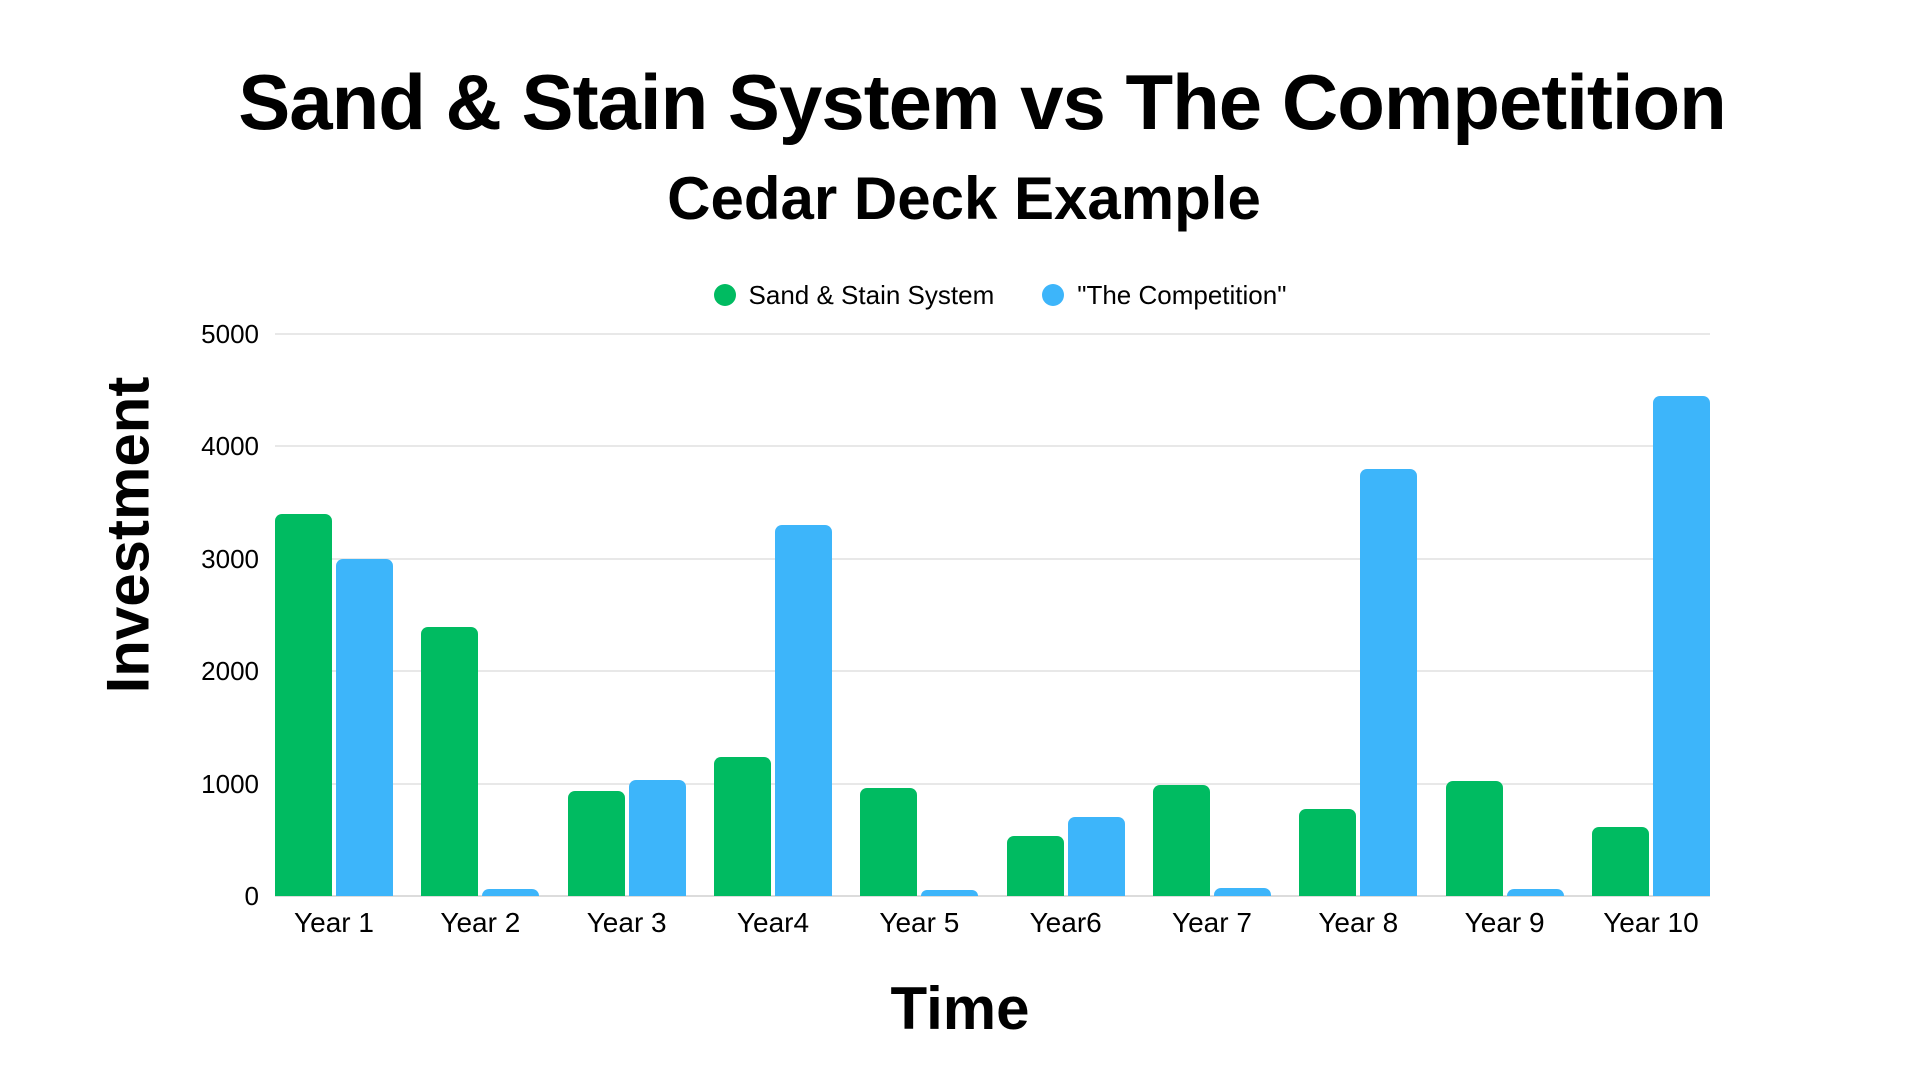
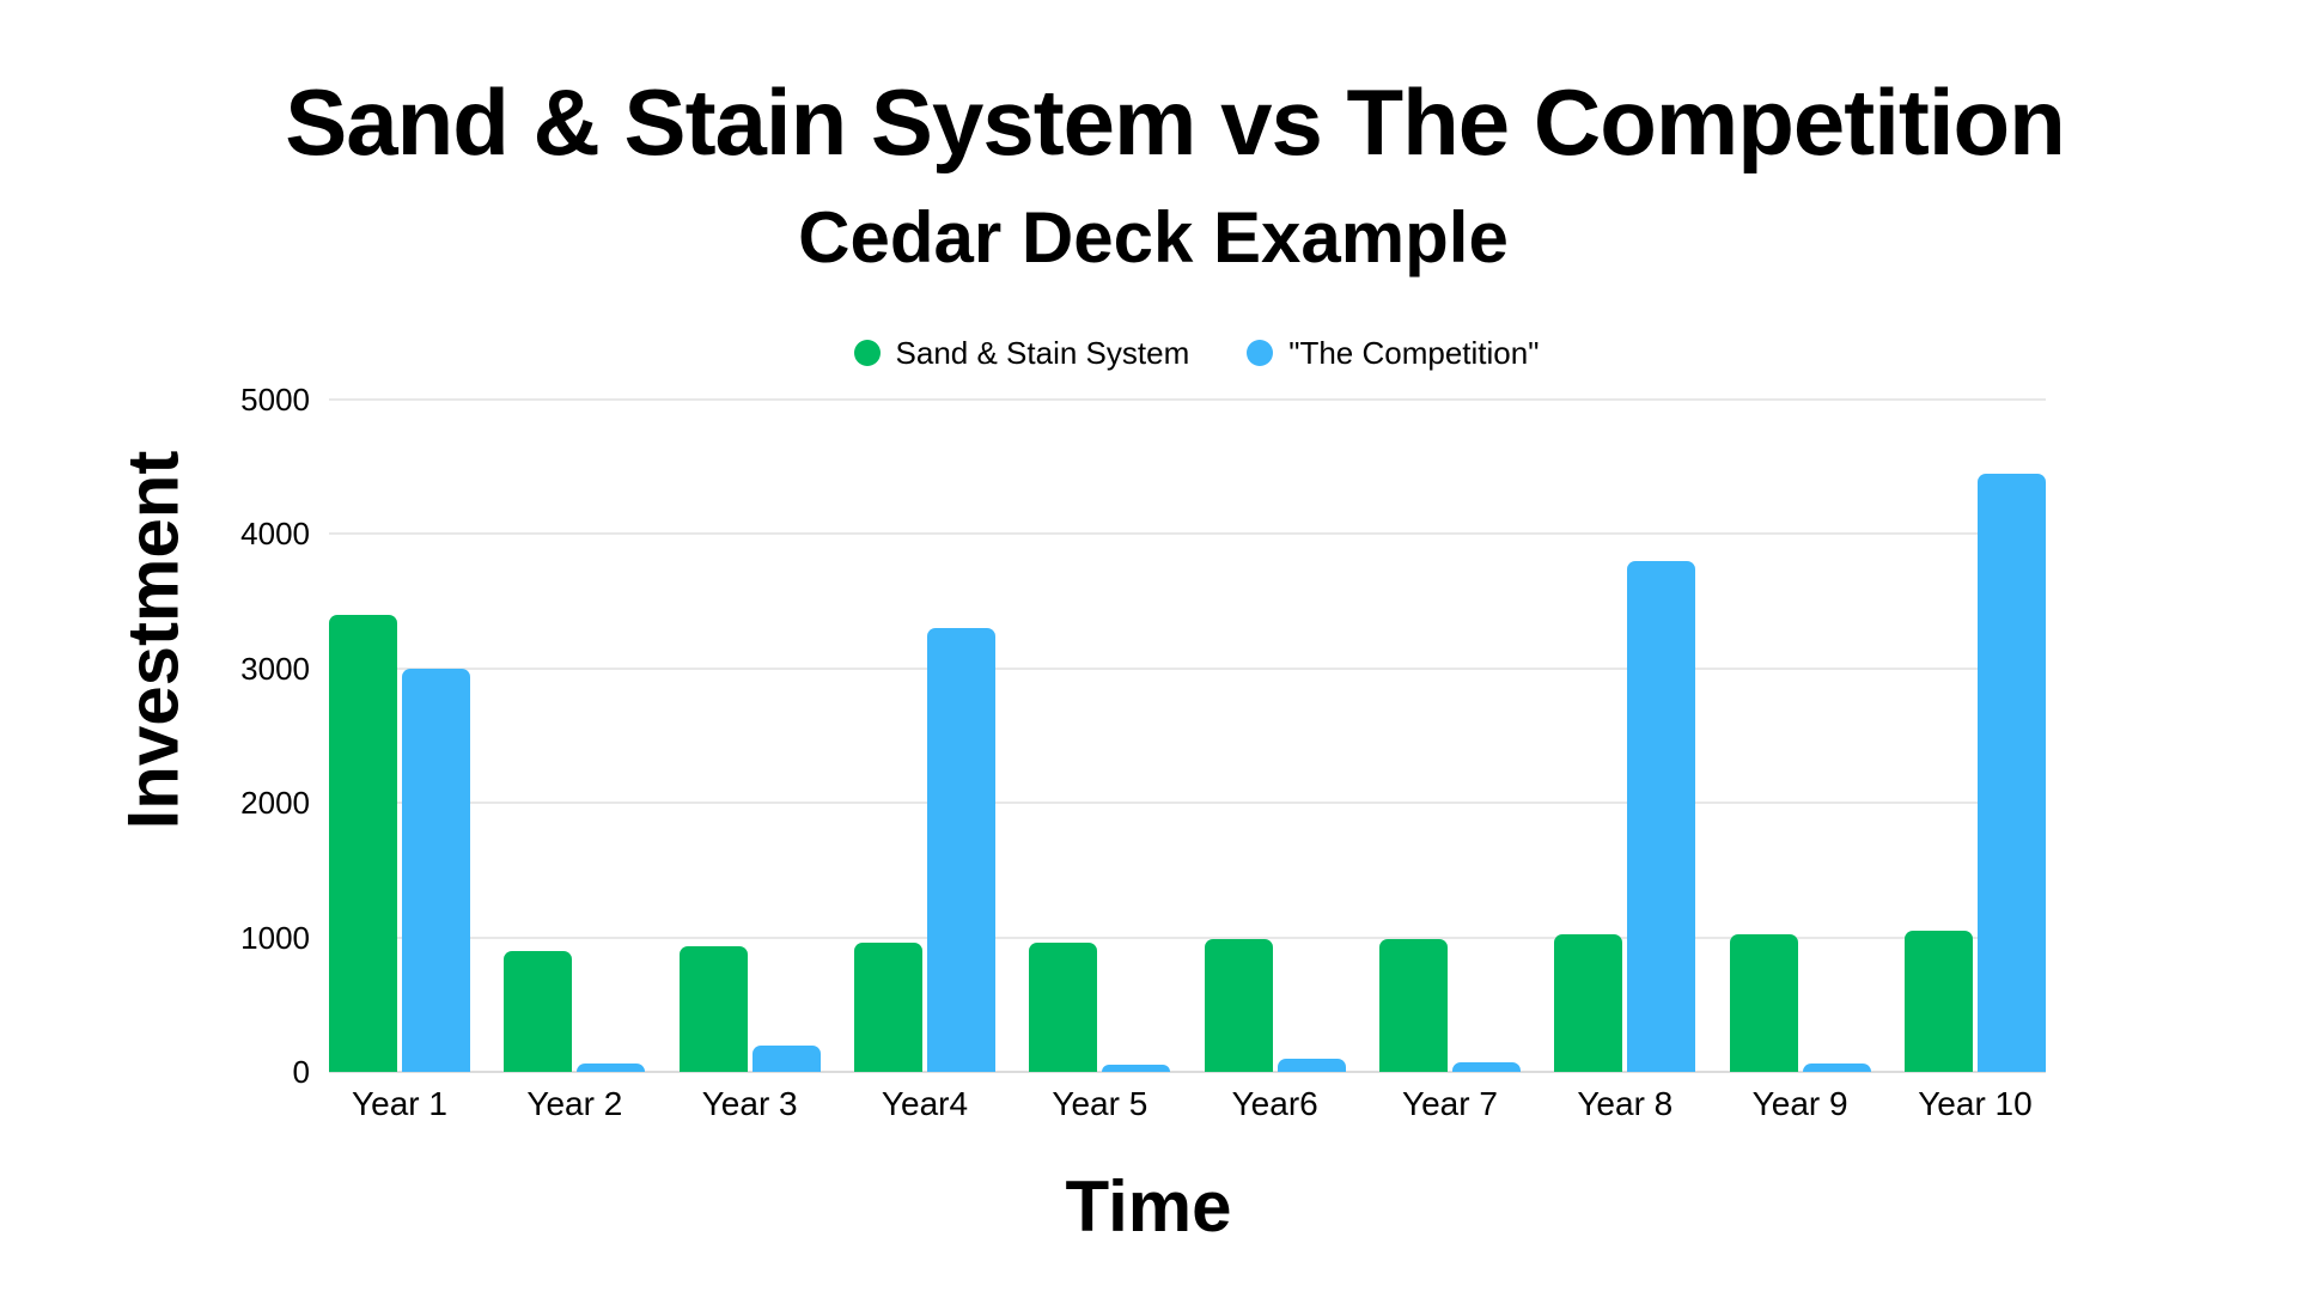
Sand & Stain System/Year 2: 2390 -> 900
"The Competition"/Year 3: 1030 -> 200
Sand & Stain System/Year4: 1240 -> 960
Sand & Stain System/Year6: 530 -> 990
"The Competition"/Year6: 700 -> 100
Sand & Stain System/Year 8: 770 -> 1020
Sand & Stain System/Year 10: 610 -> 1050
